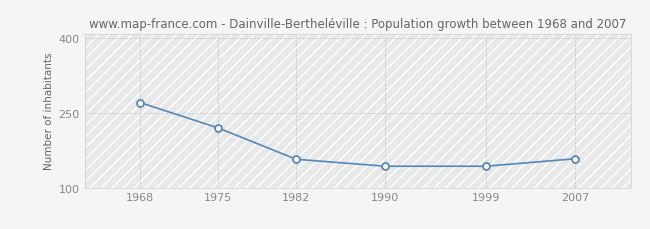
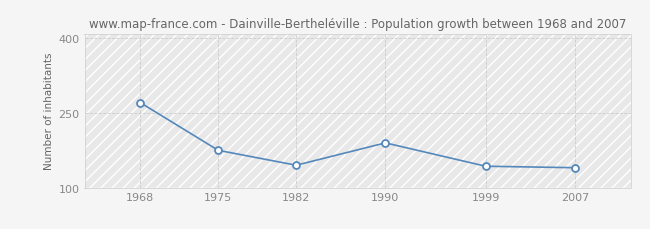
1975: 220 -> 175
1982: 157 -> 145
1990: 143 -> 190
2007: 158 -> 140
